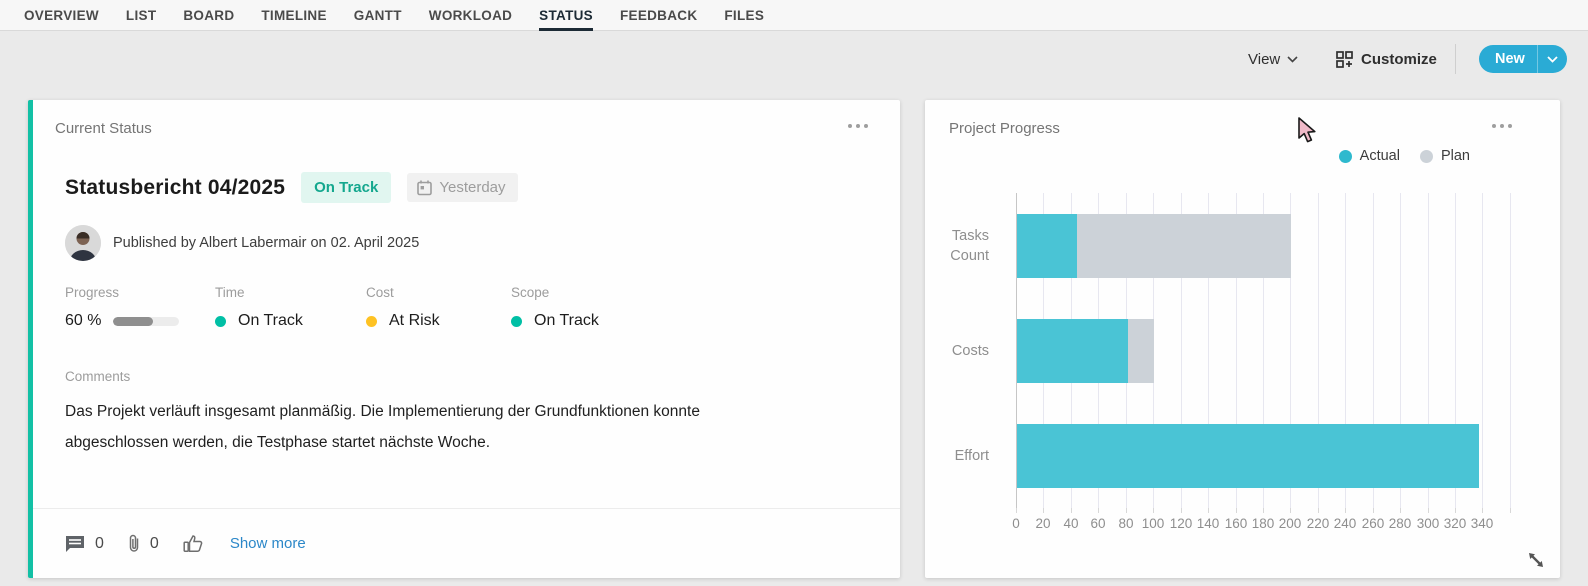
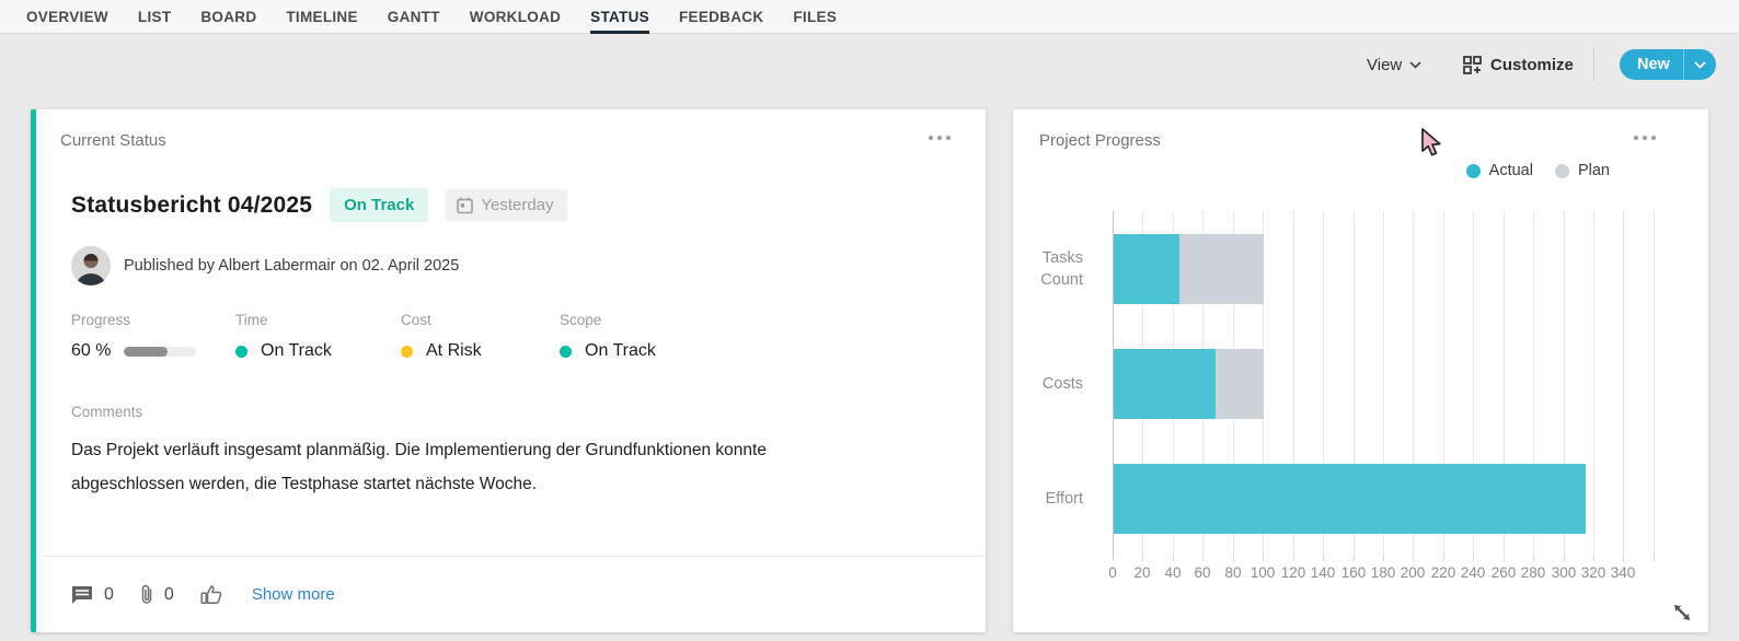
Plan/Tasks Count: 200 -> 100
Actual/Costs: 81 -> 68
Actual/Effort: 337 -> 314
